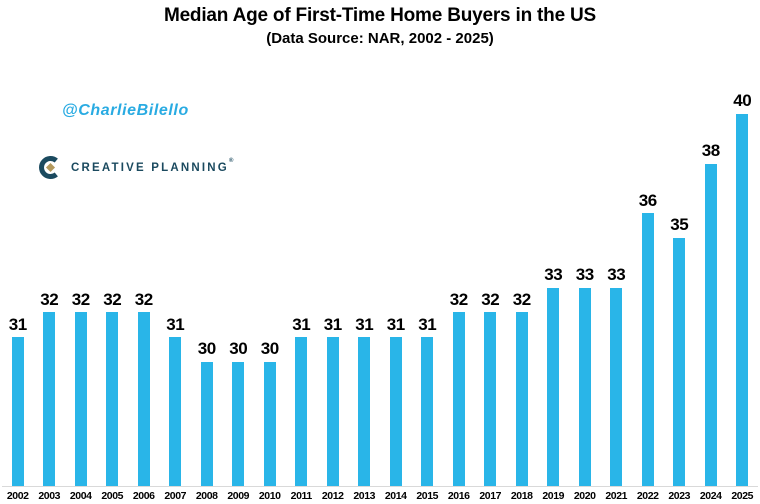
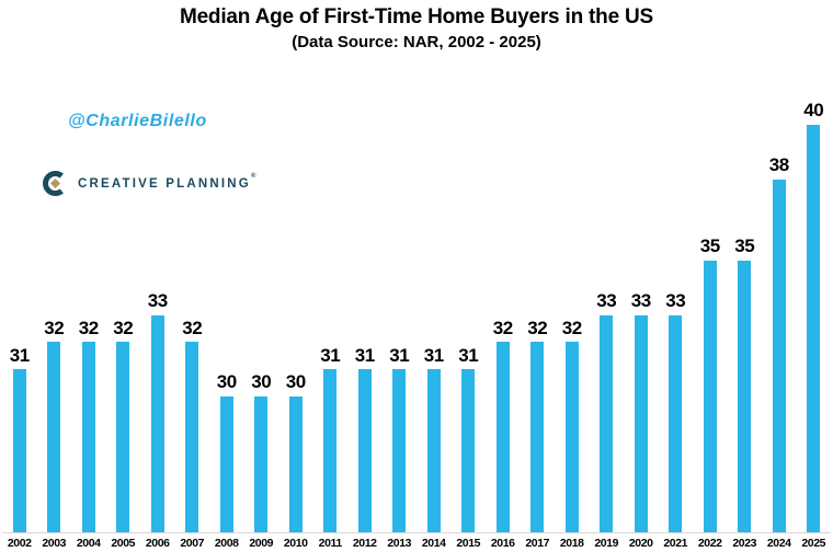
2006: 32 -> 33
2007: 31 -> 32
2022: 36 -> 35
